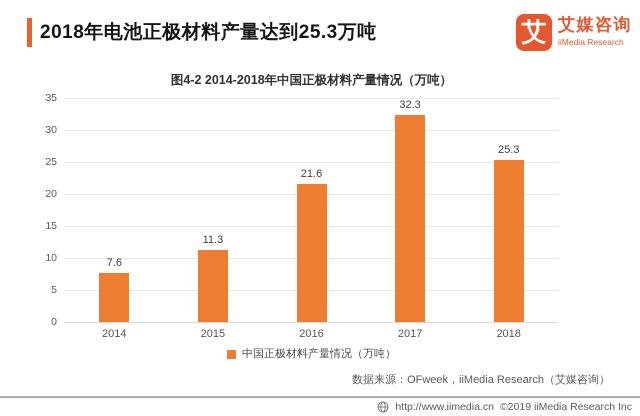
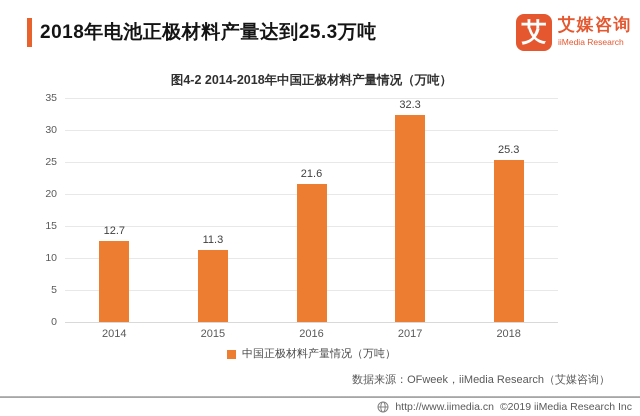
2014: 7.6 -> 12.7
